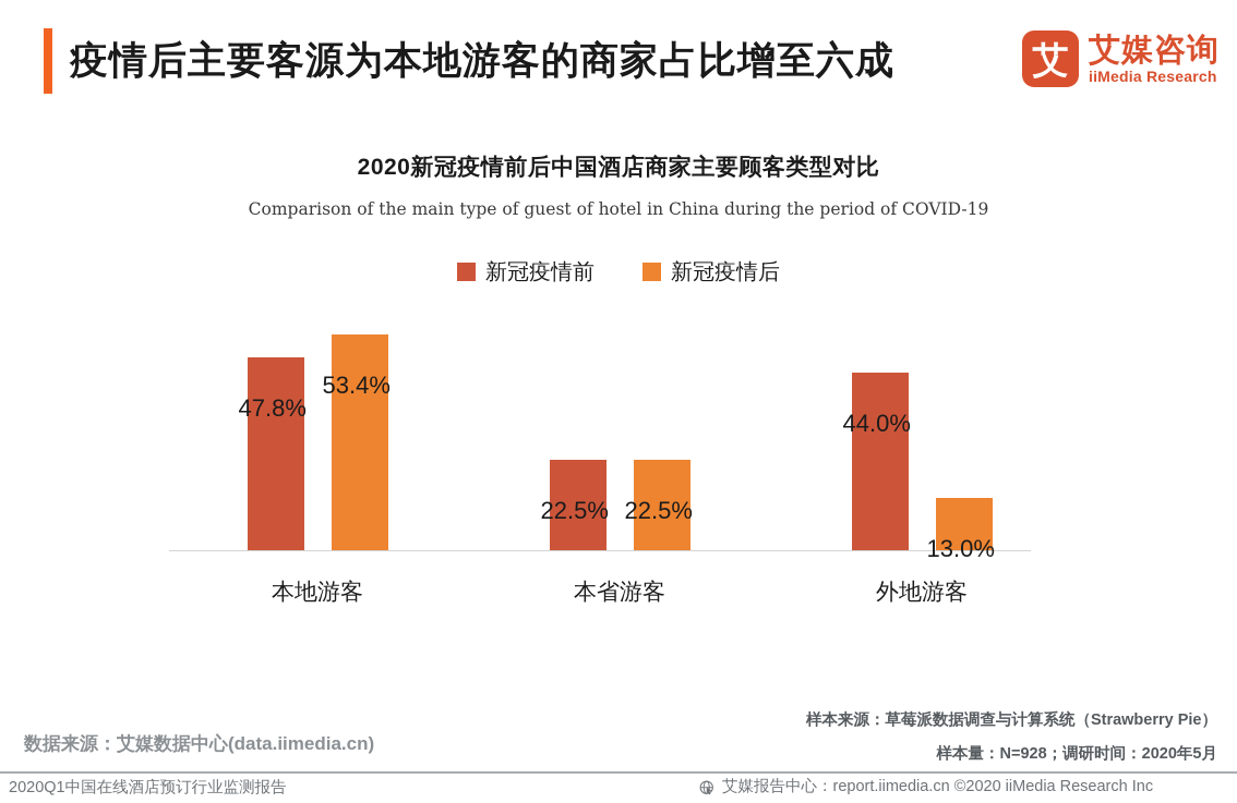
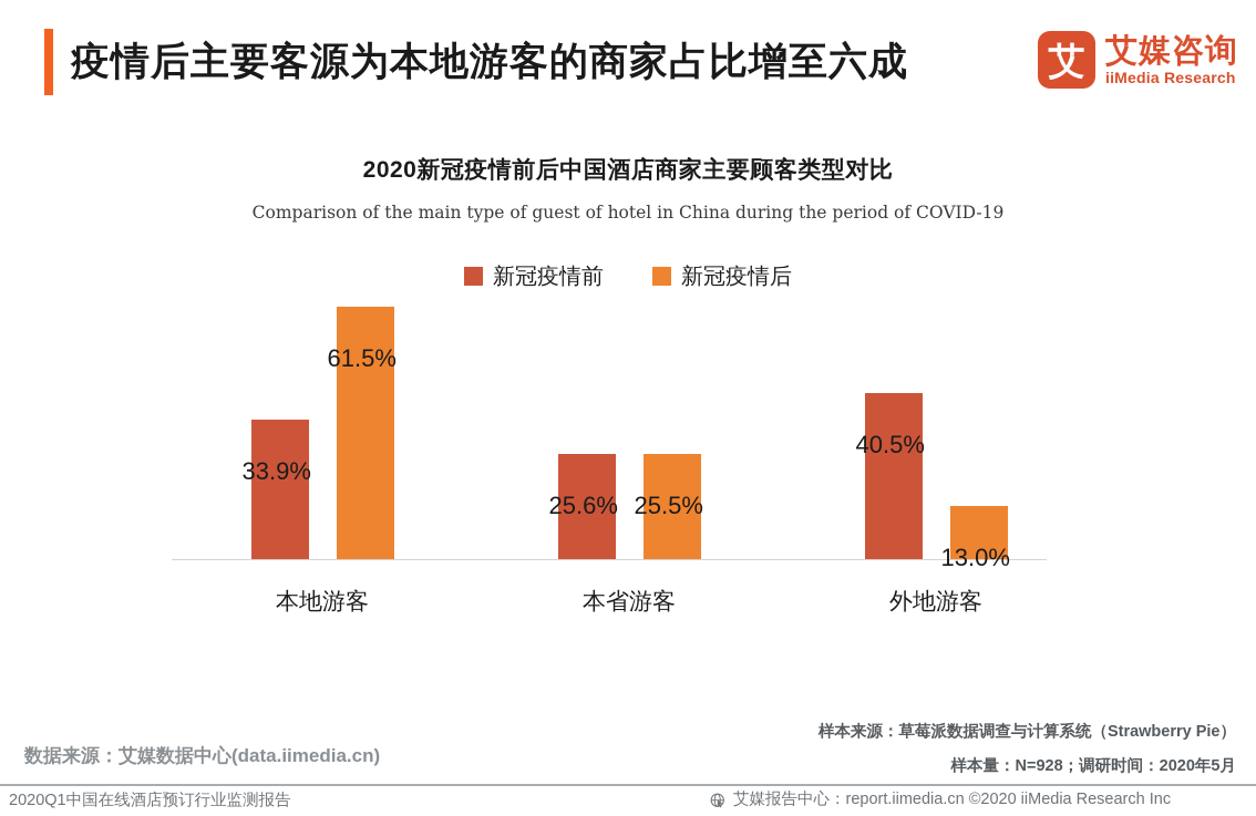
新冠疫情前/本地游客: 47.8% -> 33.9%
新冠疫情后/本地游客: 53.4% -> 61.5%
新冠疫情前/本省游客: 22.5% -> 25.6%
新冠疫情后/本省游客: 22.5% -> 25.5%
新冠疫情前/外地游客: 44.0% -> 40.5%
